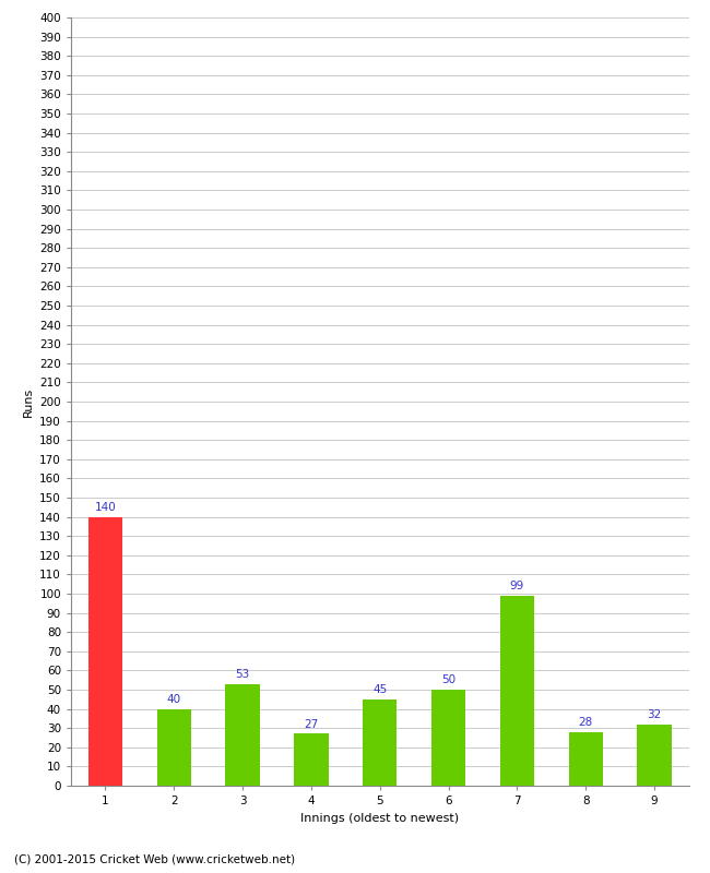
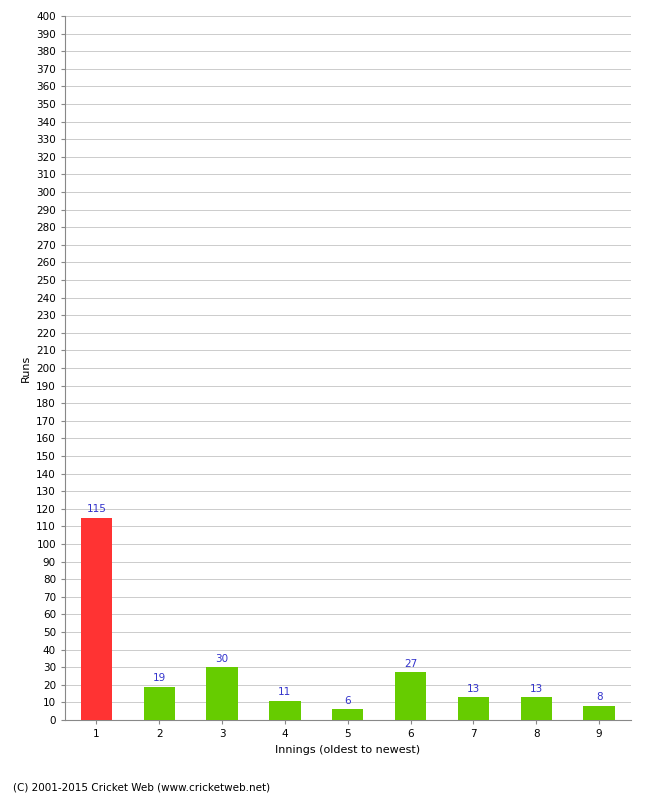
1: 140 -> 115
2: 40 -> 19
3: 53 -> 30
4: 27 -> 11
5: 45 -> 6
6: 50 -> 27
7: 99 -> 13
8: 28 -> 13
9: 32 -> 8
